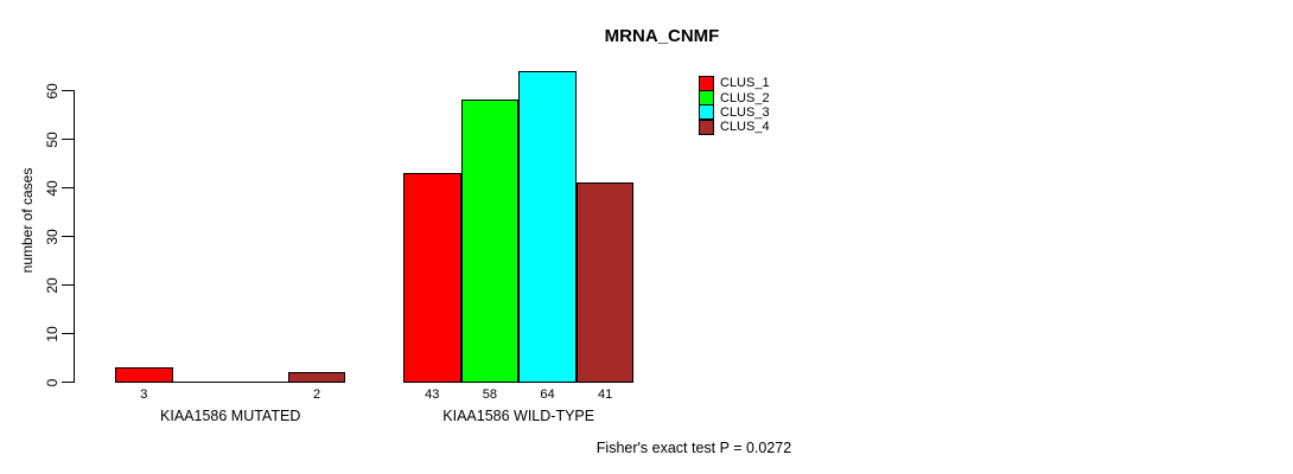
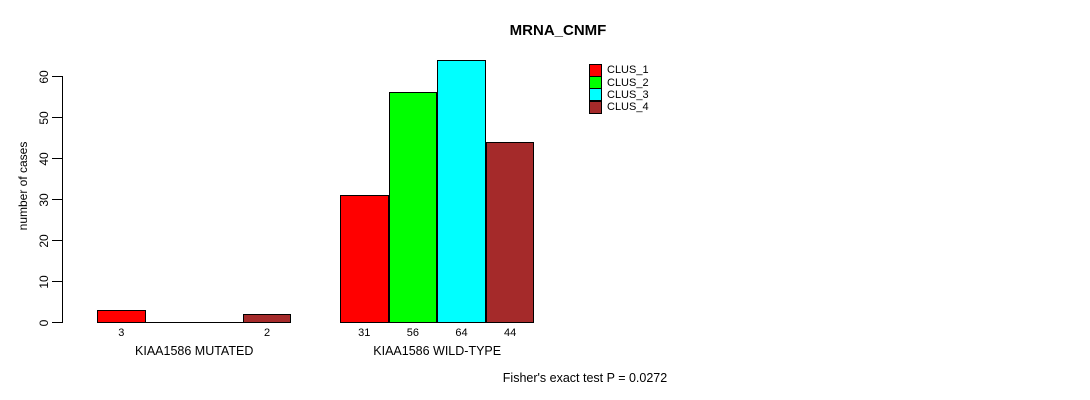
CLUS_1/KIAA1586 WILD-TYPE: 43 -> 31
CLUS_2/KIAA1586 WILD-TYPE: 58 -> 56
CLUS_4/KIAA1586 WILD-TYPE: 41 -> 44
